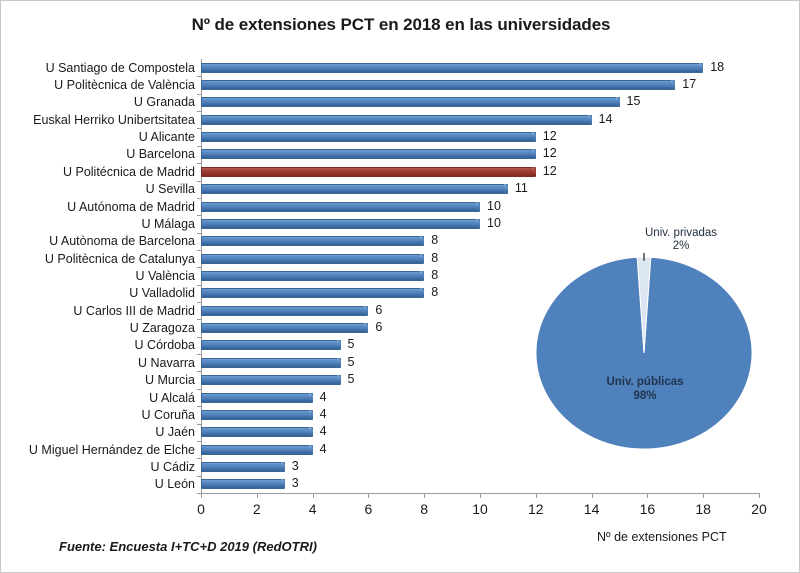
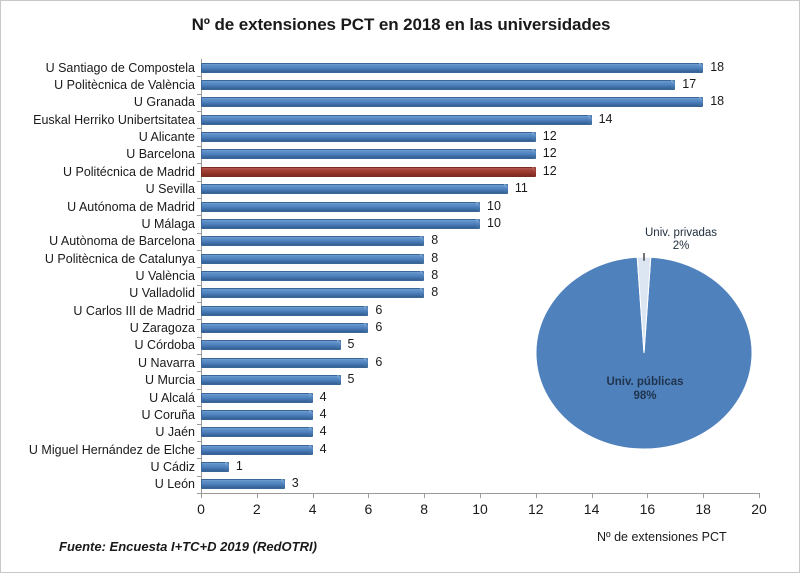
U Granada: 15 -> 18
U Navarra: 5 -> 6
U Cádiz: 3 -> 1
